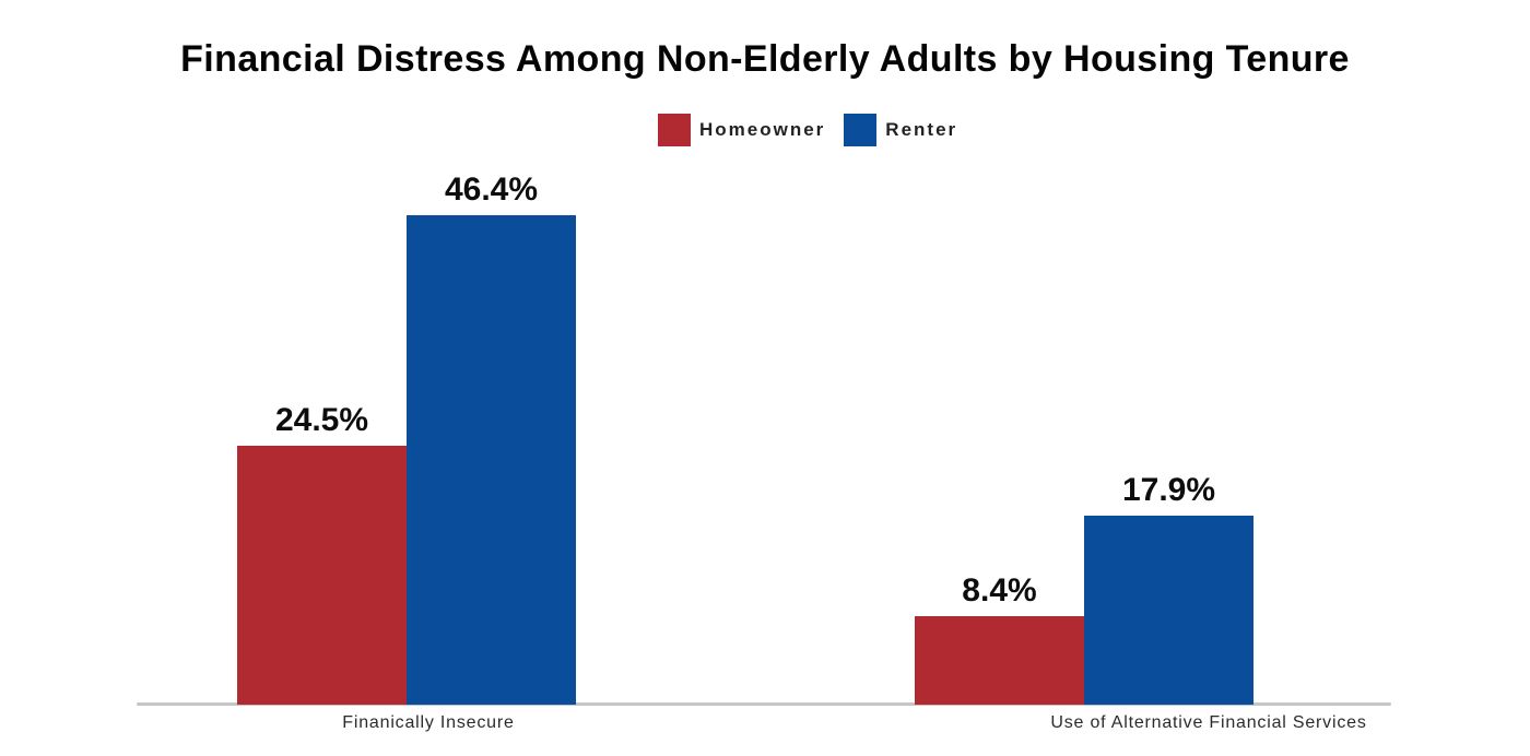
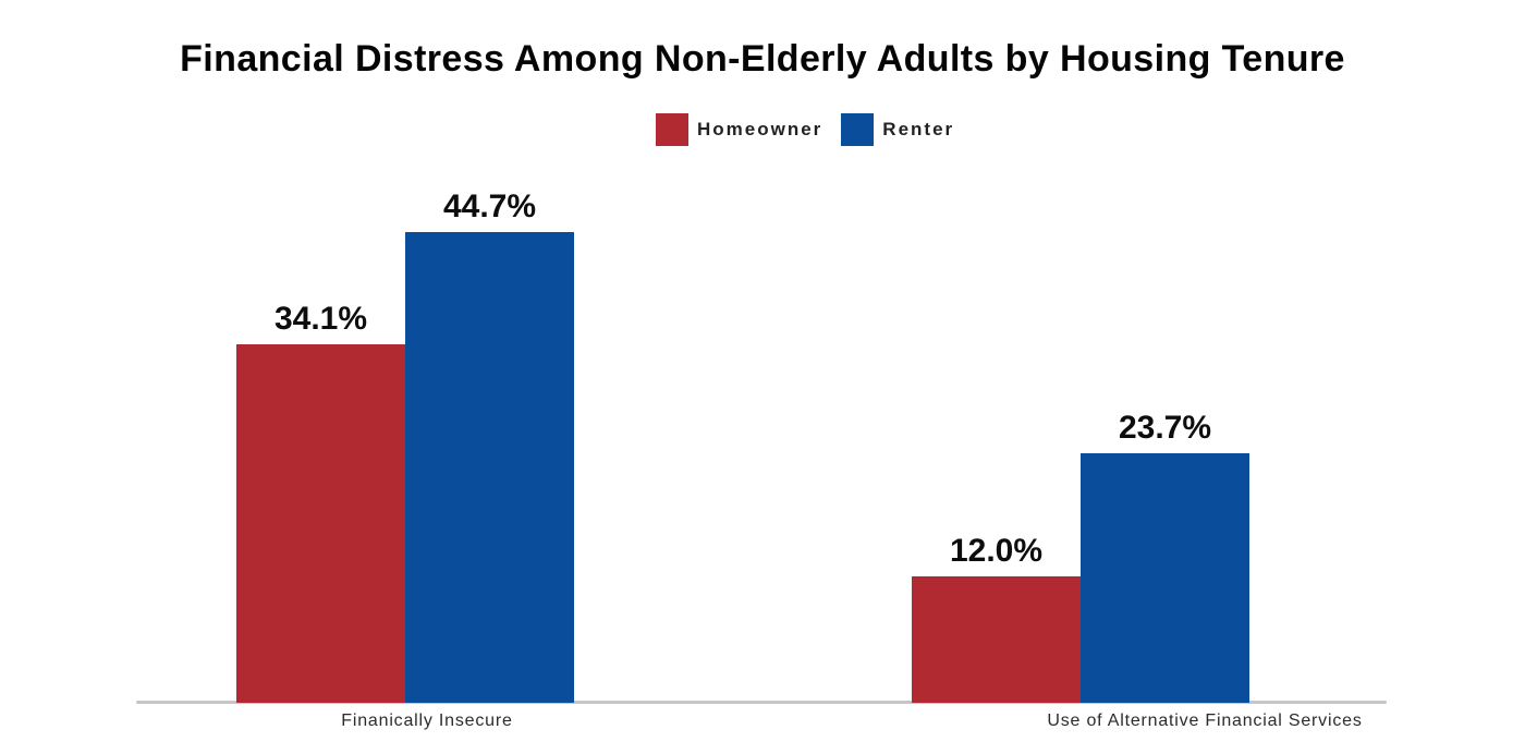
Homeowner/Finanically Insecure: 24.5% -> 34.1%
Renter/Finanically Insecure: 46.4% -> 44.7%
Homeowner/Use of Alternative Financial Services: 8.4% -> 12.0%
Renter/Use of Alternative Financial Services: 17.9% -> 23.7%
